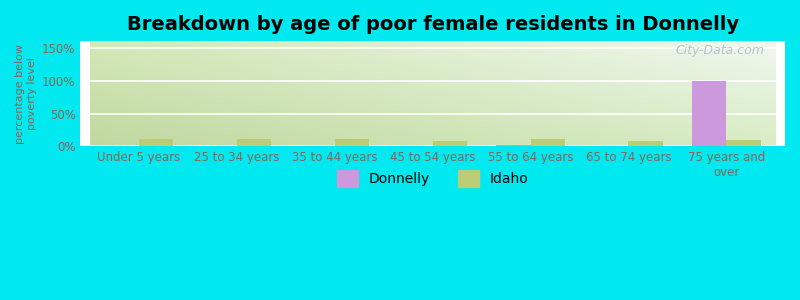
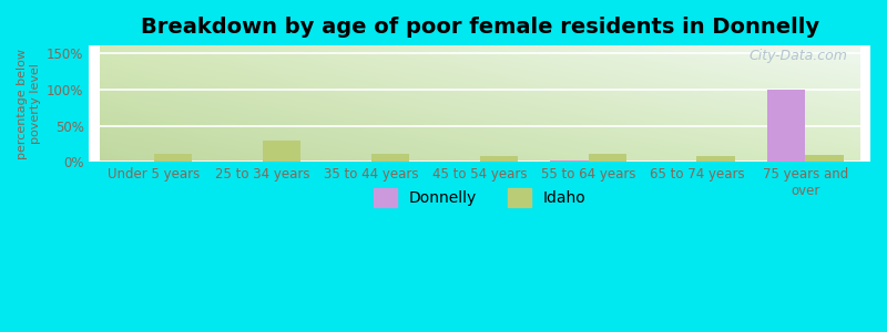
Idaho/25 to 34 years: 11% -> 30%
